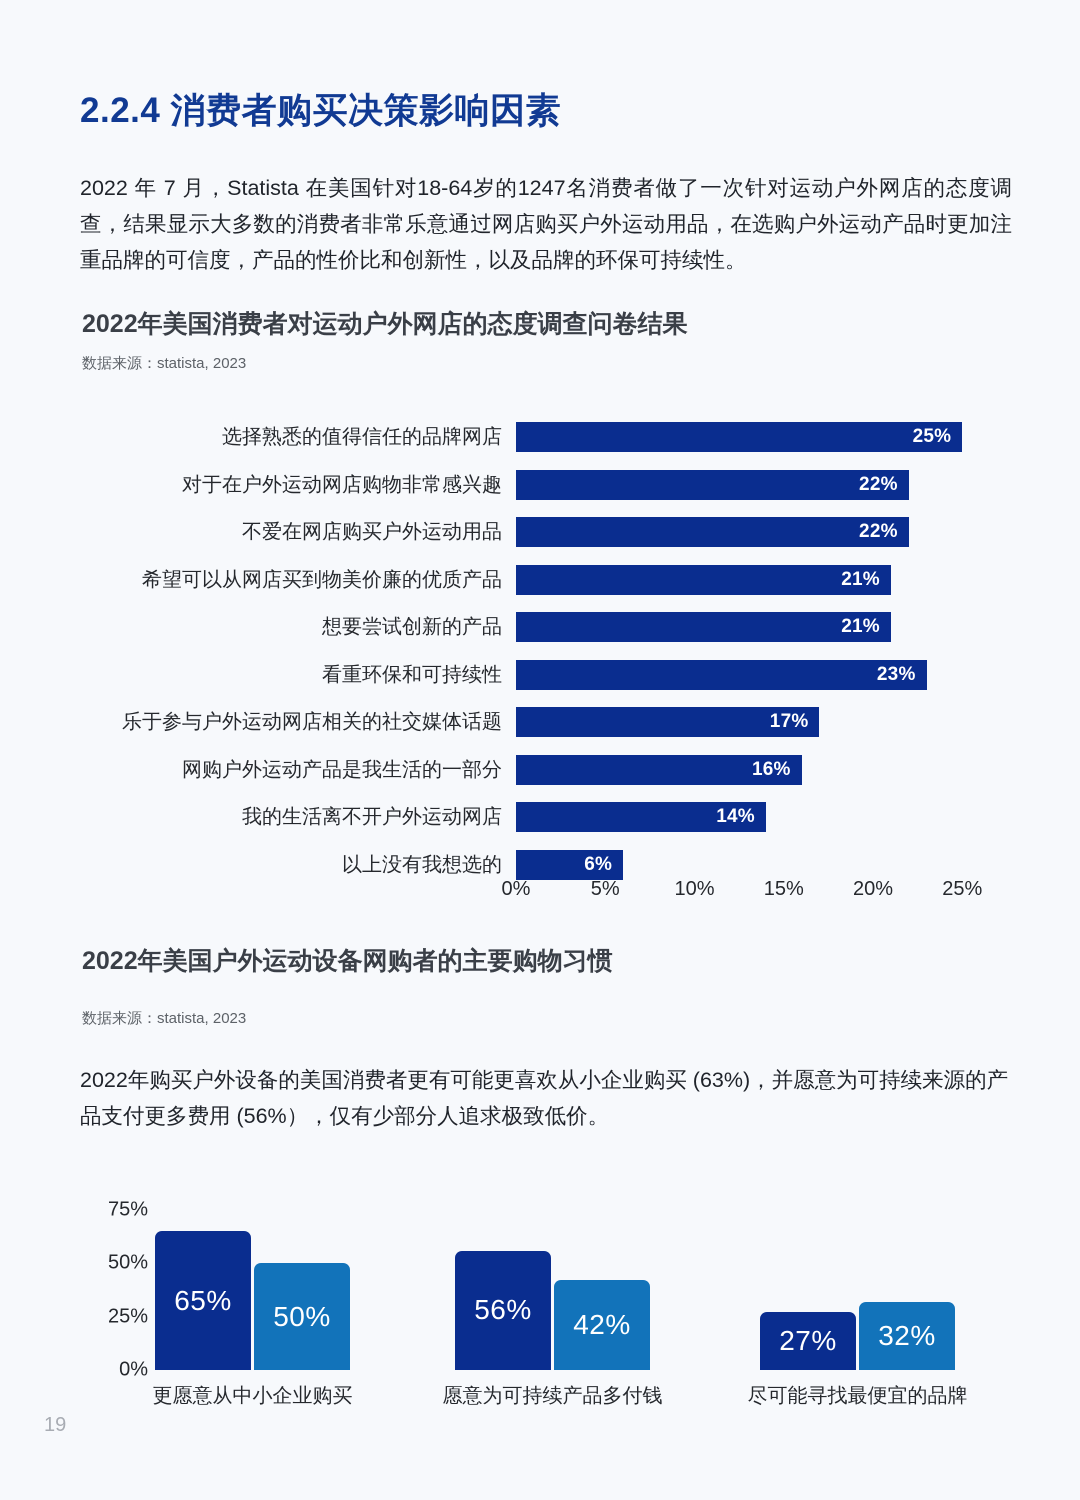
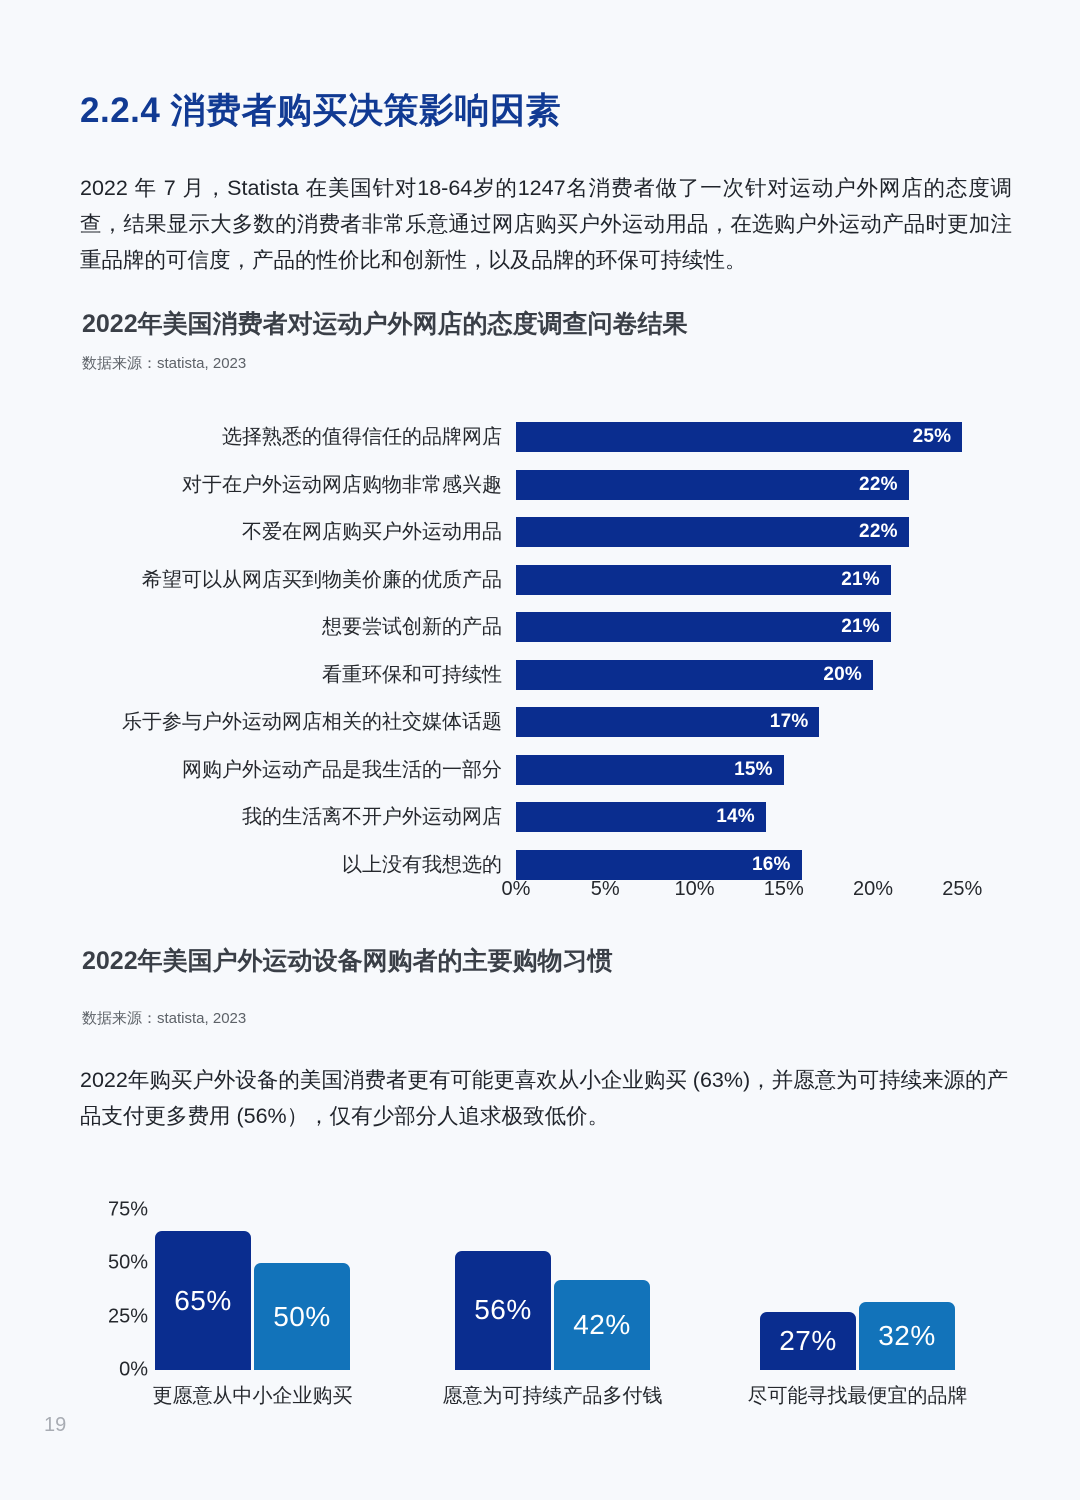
2022年美国消费者对运动户外网店的态度调查问卷结果/看重环保和可持续性: 23% -> 20%
2022年美国消费者对运动户外网店的态度调查问卷结果/网购户外运动产品是我生活的一部分: 16% -> 15%
2022年美国消费者对运动户外网店的态度调查问卷结果/以上没有我想选的: 6% -> 16%
